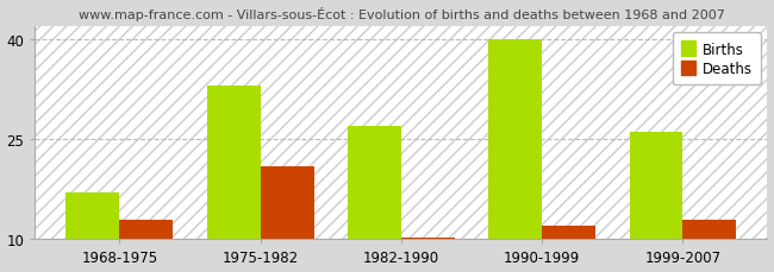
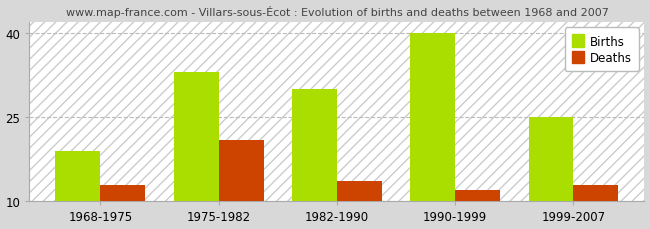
Births/1968-1975: 17 -> 19
Births/1982-1990: 27 -> 30
Deaths/1982-1990: 10.3 -> 13.6
Births/1999-2007: 26 -> 25
